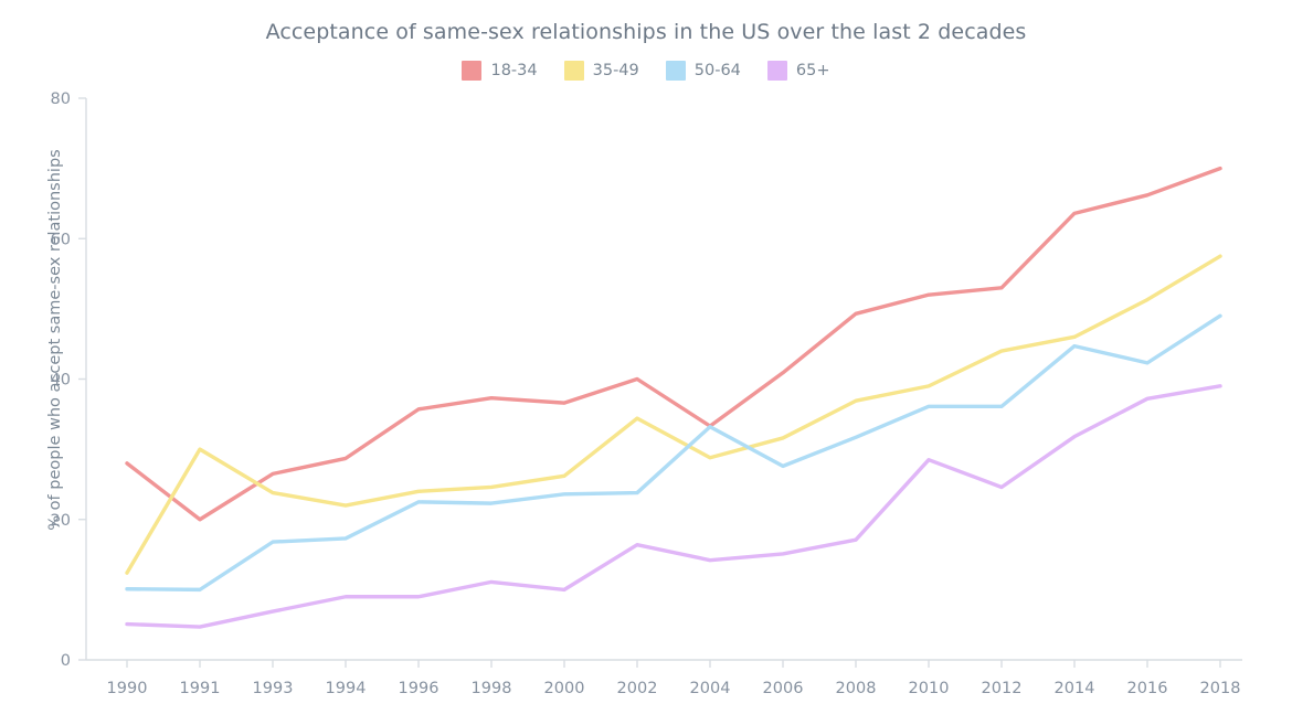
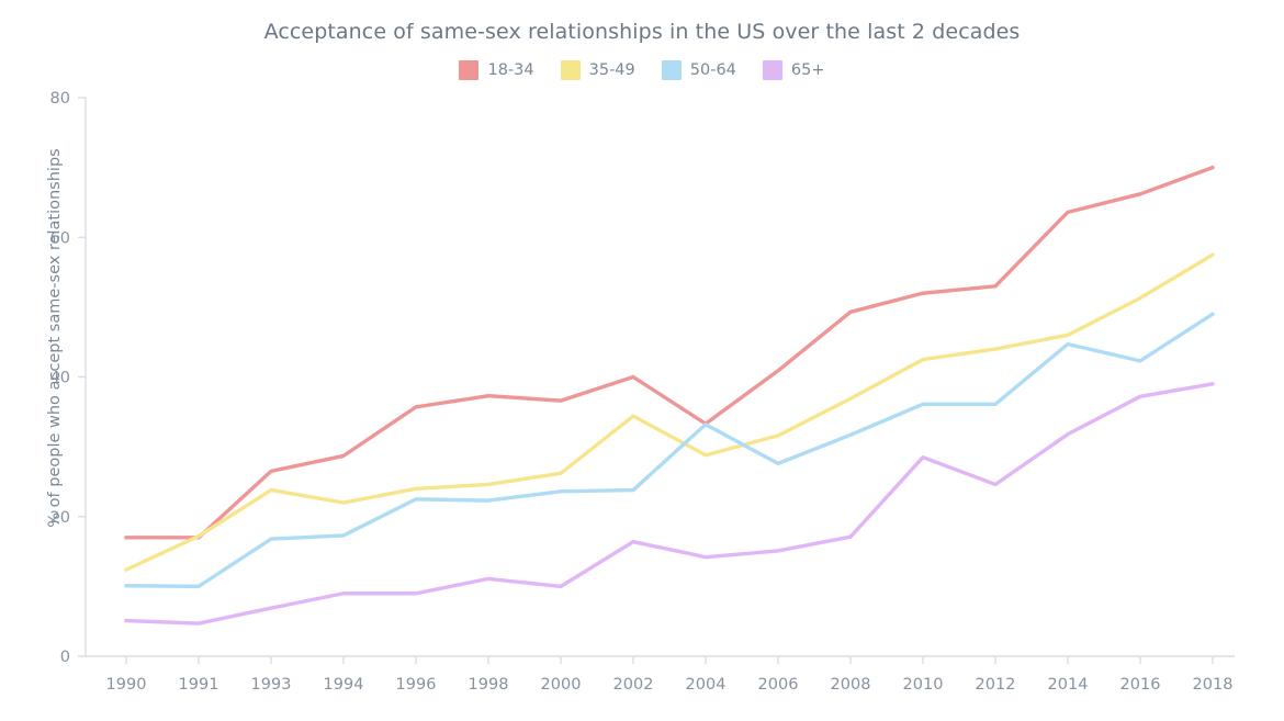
18-34/1990: 28 -> 17
18-34/1991: 20 -> 17
35-49/1991: 30 -> 17
35-49/2010: 39 -> 42
